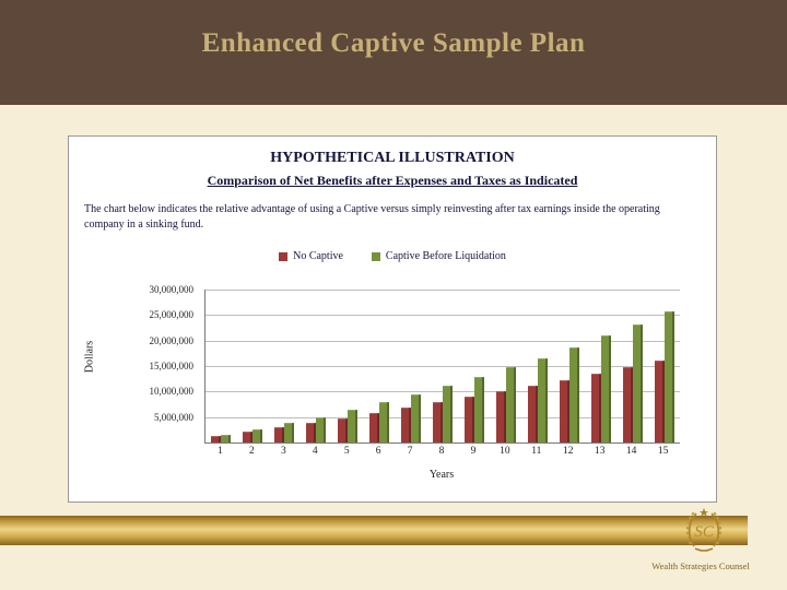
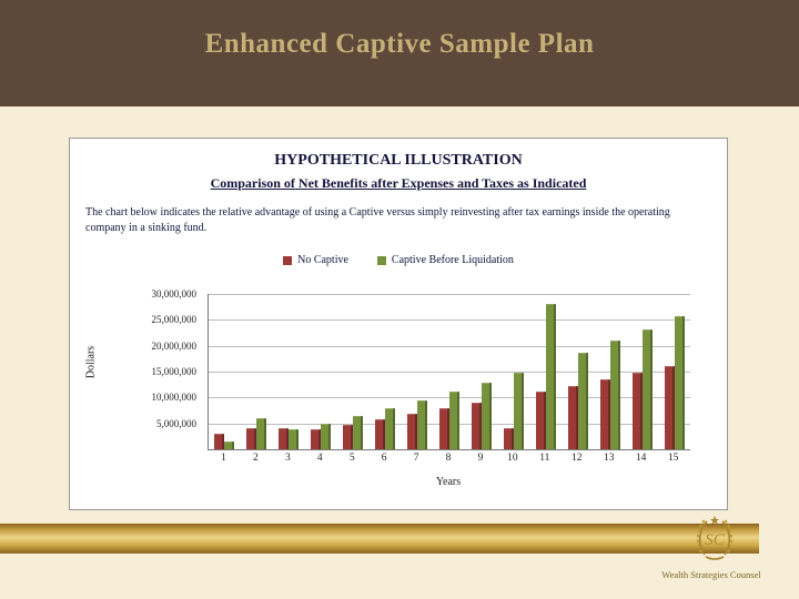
No Captive/1: 1000000 -> 3000000
No Captive/2: 2000000 -> 4000000
Captive Before Liquidation/2: 3000000 -> 6000000
No Captive/3: 3000000 -> 4000000
No Captive/10: 10000000 -> 4000000
Captive Before Liquidation/11: 17000000 -> 28000000
